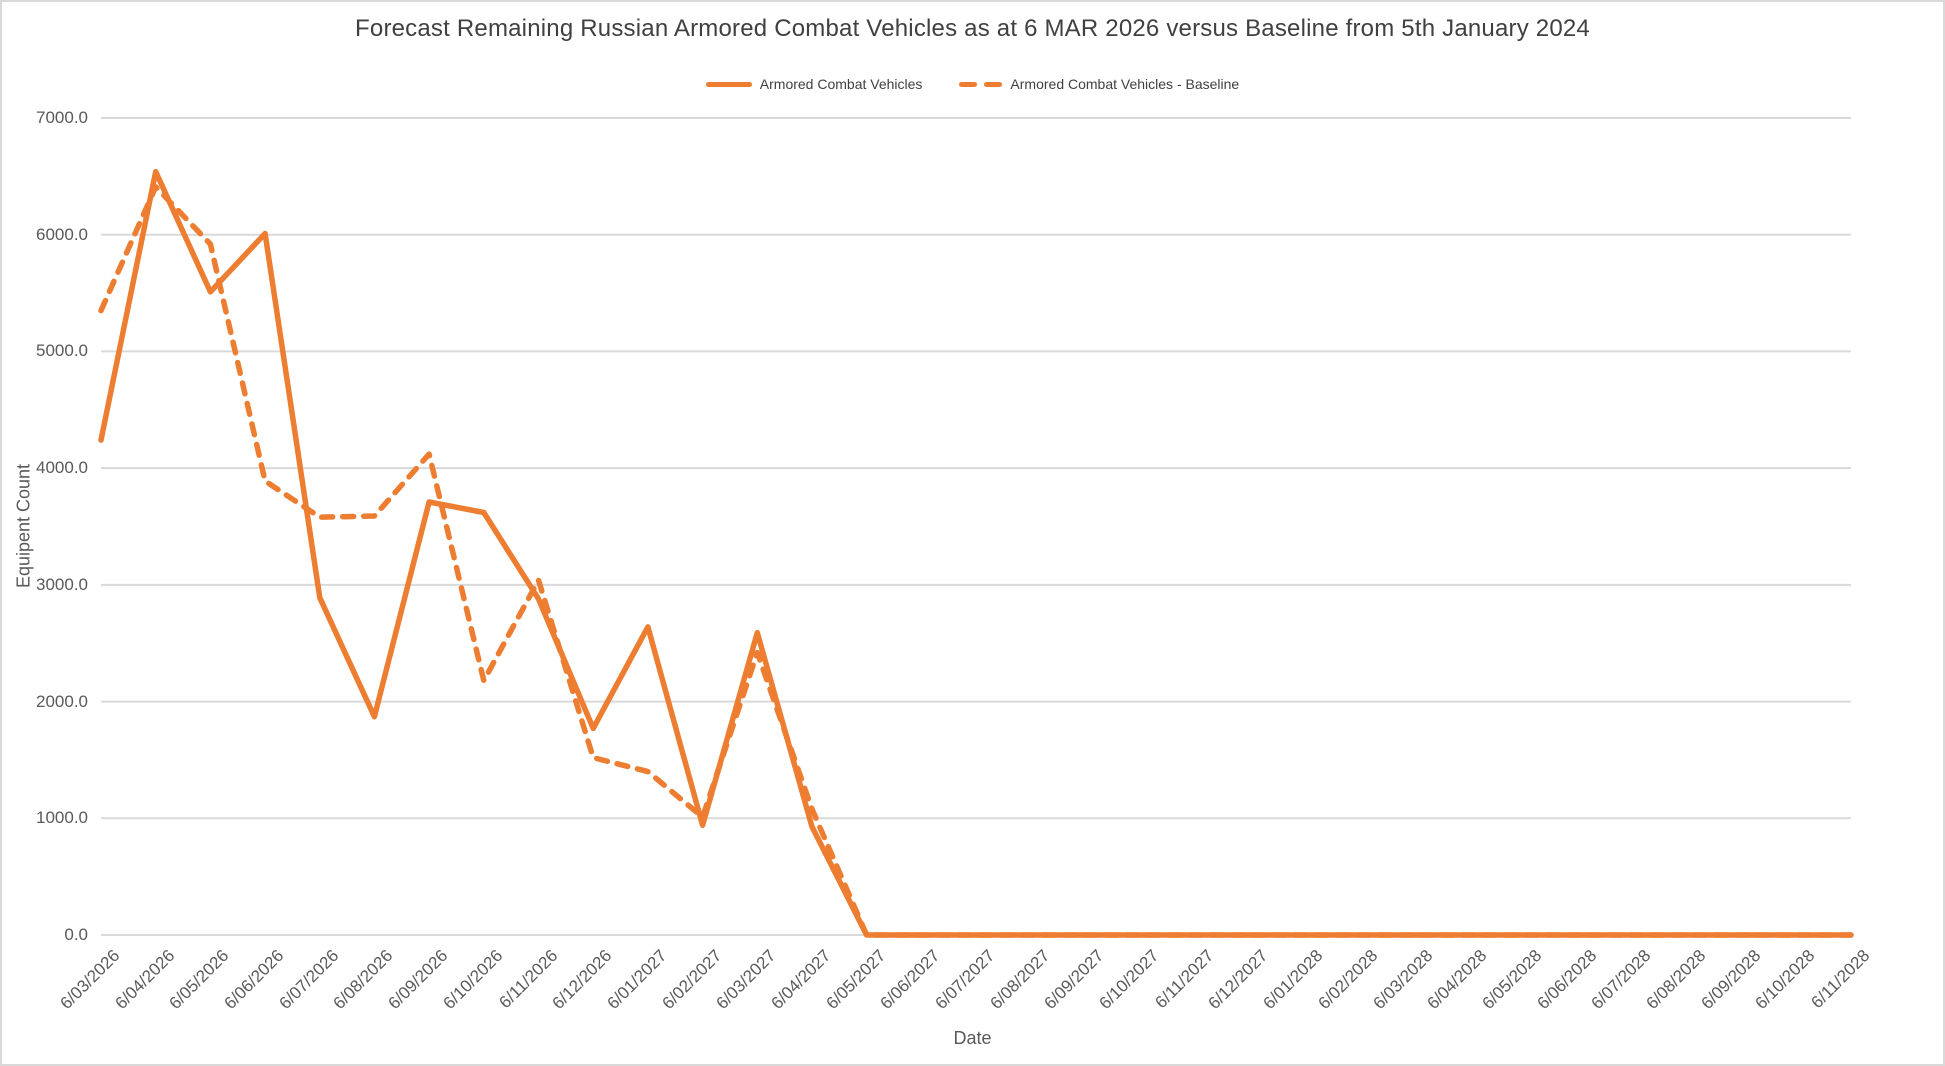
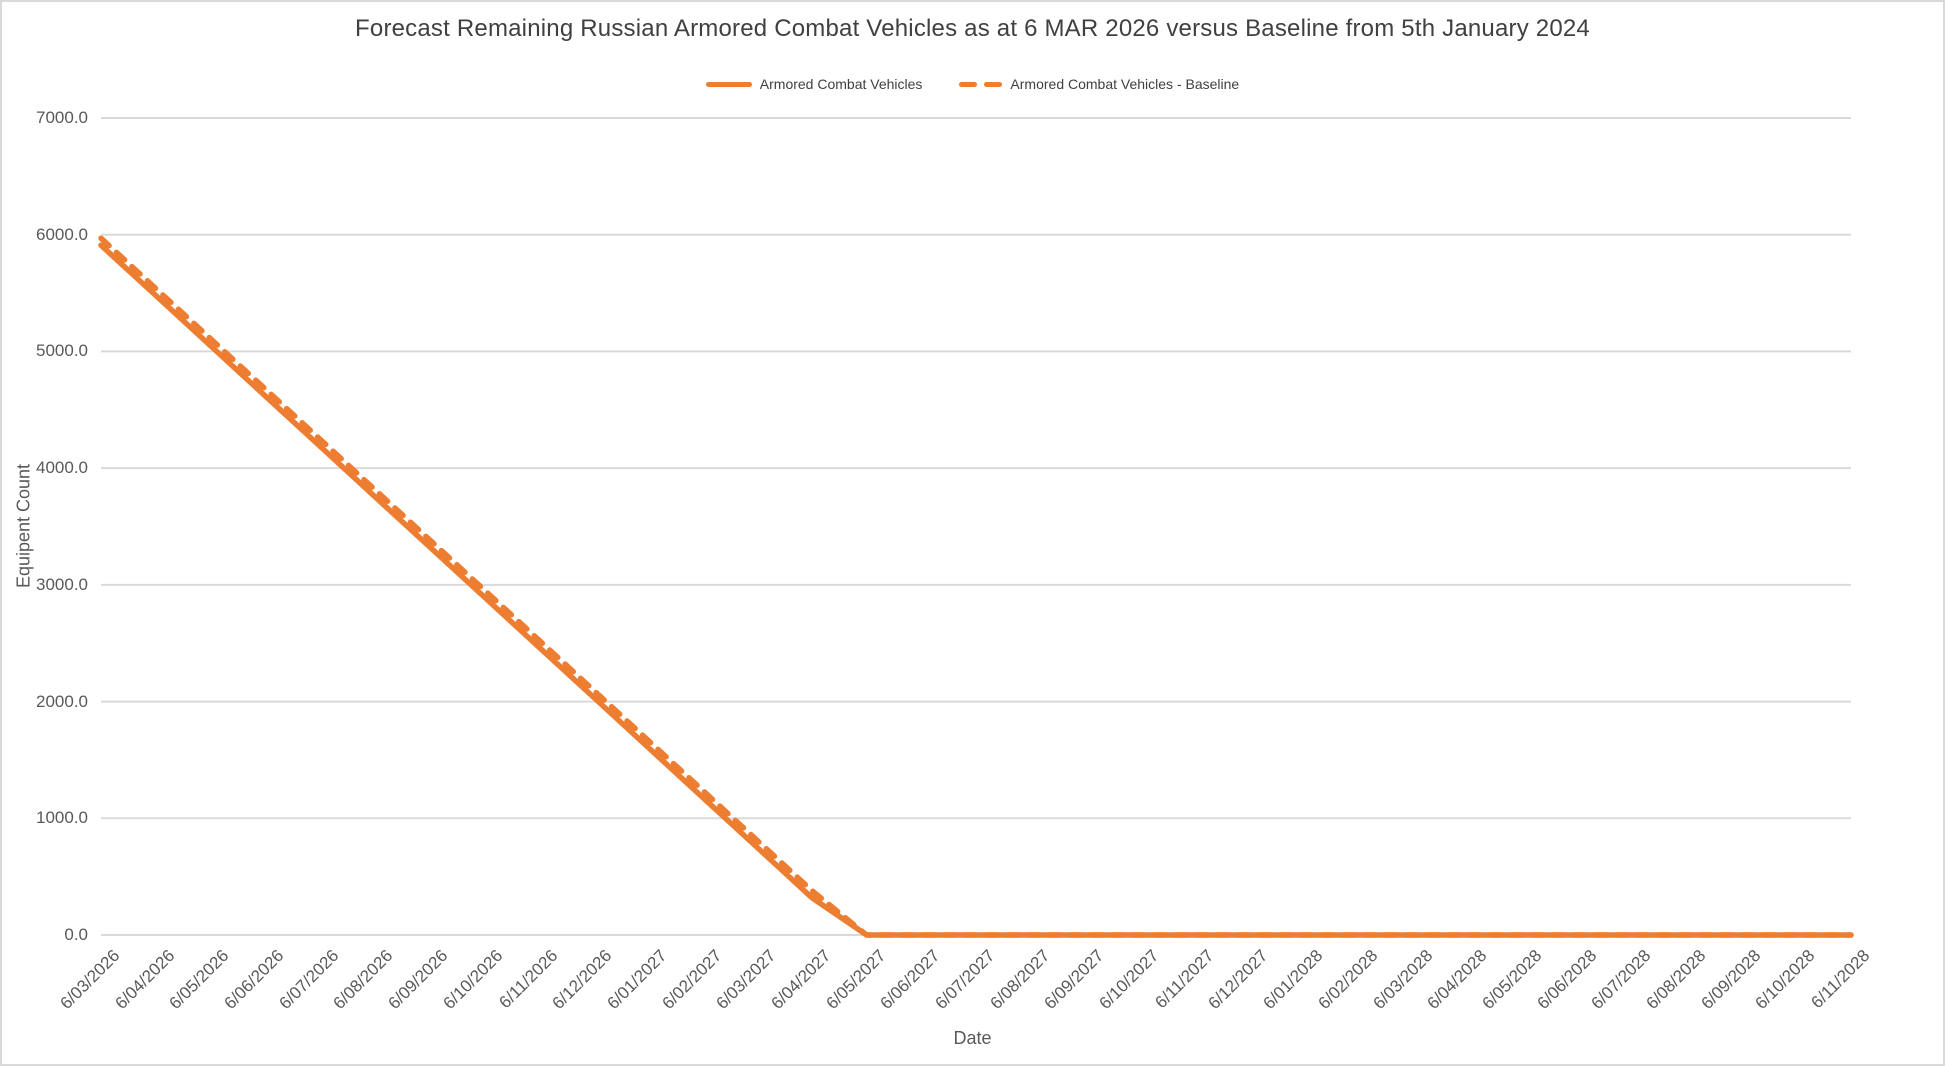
Armored Combat Vehicles/6/03/2026: 4240 -> 5910
Armored Combat Vehicles - Baseline/6/03/2026: 5350 -> 5970
Armored Combat Vehicles/6/04/2026: 6540 -> 5480
Armored Combat Vehicles - Baseline/6/04/2026: 6410 -> 5540
Armored Combat Vehicles/6/05/2026: 5510 -> 5050
Armored Combat Vehicles - Baseline/6/05/2026: 5920 -> 5110
Armored Combat Vehicles/6/06/2026: 6010 -> 4620
Armored Combat Vehicles - Baseline/6/06/2026: 3890 -> 4680
Armored Combat Vehicles/6/07/2026: 2890 -> 4190
Armored Combat Vehicles - Baseline/6/07/2026: 3580 -> 4250
Armored Combat Vehicles/6/08/2026: 1870 -> 3760
Armored Combat Vehicles - Baseline/6/08/2026: 3590 -> 3820
Armored Combat Vehicles/6/09/2026: 3710 -> 3330
Armored Combat Vehicles - Baseline/6/09/2026: 4120 -> 3390
Armored Combat Vehicles/6/10/2026: 3620 -> 2900
Armored Combat Vehicles - Baseline/6/10/2026: 2180 -> 2960
Armored Combat Vehicles/6/11/2026: 2880 -> 2470
Armored Combat Vehicles - Baseline/6/11/2026: 3040 -> 2530
Armored Combat Vehicles/6/12/2026: 1770 -> 2040
Armored Combat Vehicles - Baseline/6/12/2026: 1520 -> 2100
Armored Combat Vehicles/6/01/2027: 2640 -> 1610
Armored Combat Vehicles - Baseline/6/01/2027: 1400 -> 1670
Armored Combat Vehicles/6/02/2027: 940 -> 1180
Armored Combat Vehicles - Baseline/6/02/2027: 1010 -> 1240
Armored Combat Vehicles/6/03/2027: 2590 -> 750
Armored Combat Vehicles - Baseline/6/03/2027: 2420 -> 810
Armored Combat Vehicles/6/04/2027: 930 -> 320
Armored Combat Vehicles - Baseline/6/04/2027: 1080 -> 380
